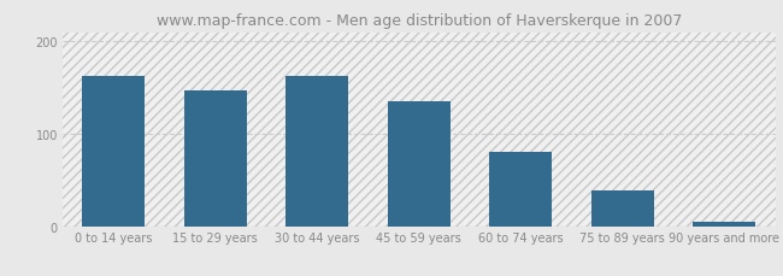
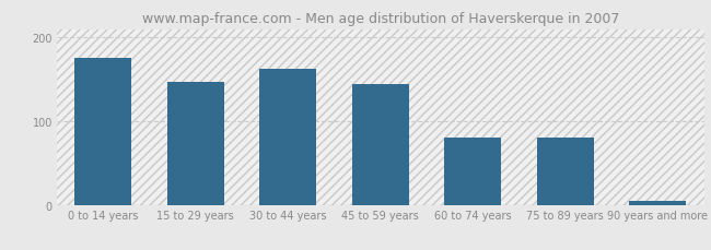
0 to 14 years: 163 -> 176
45 to 59 years: 135 -> 144
75 to 89 years: 38 -> 80
